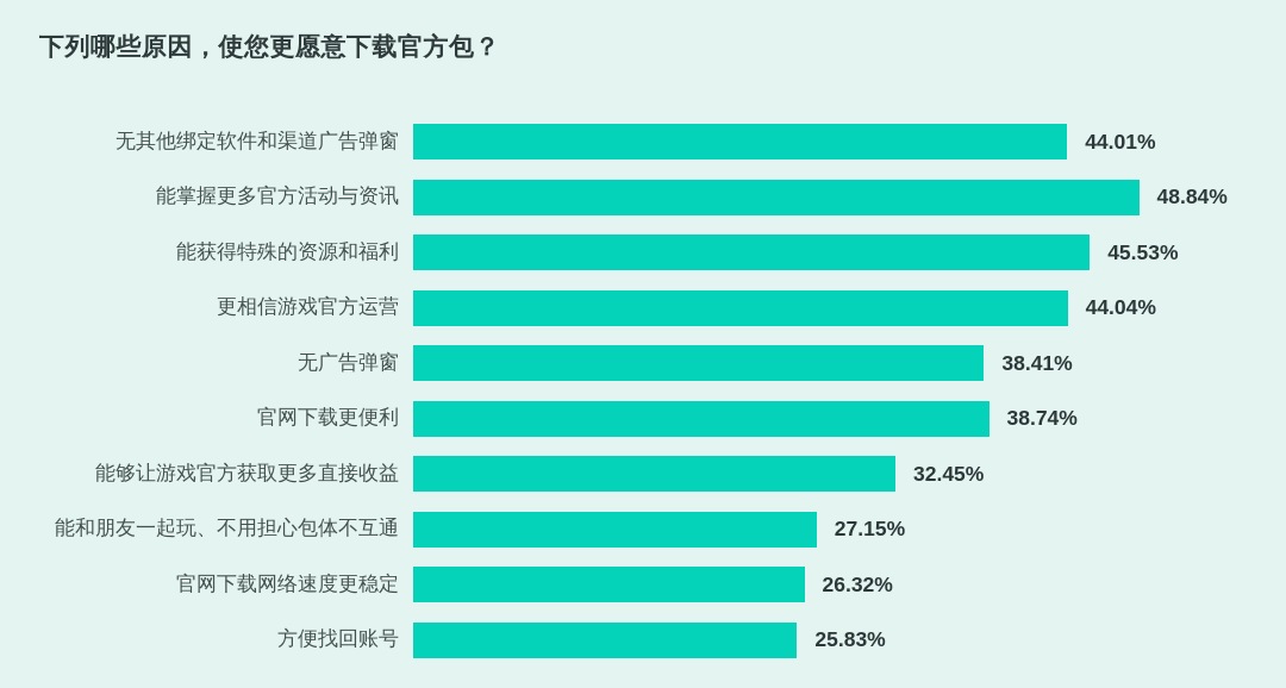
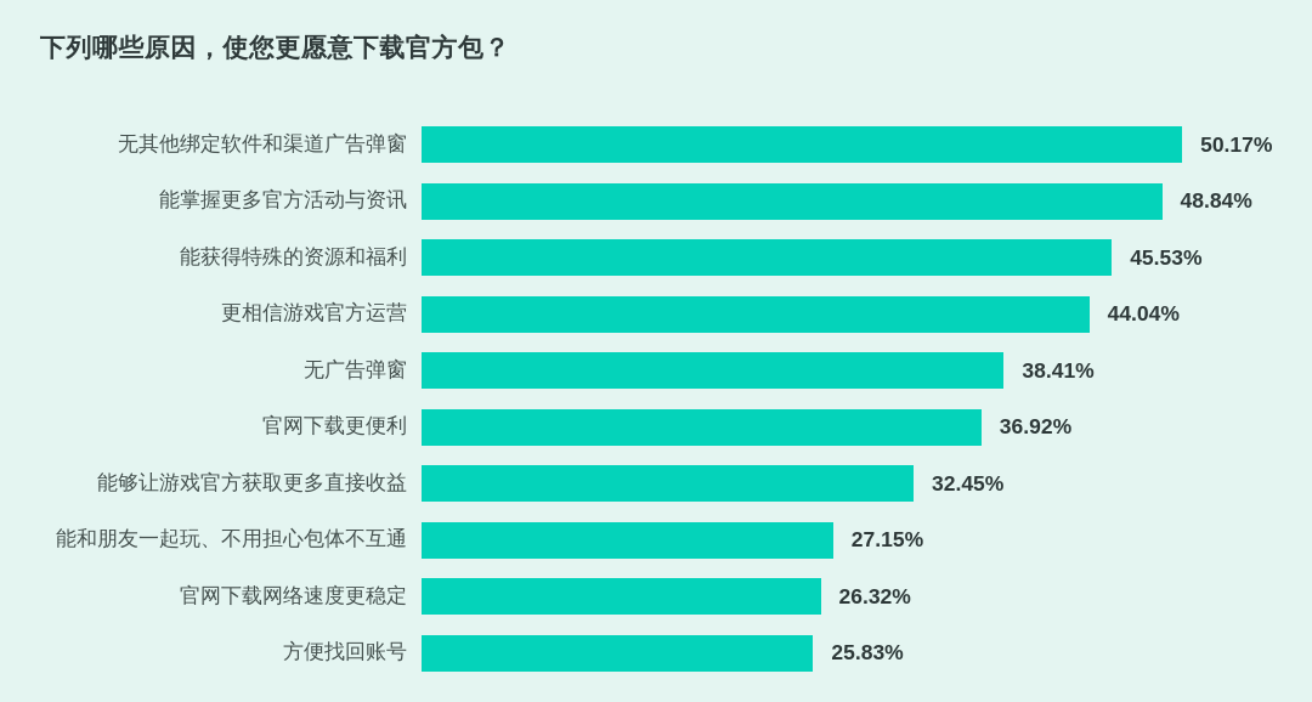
无其他绑定软件和渠道广告弹窗: 44.01% -> 50.17%
官网下载更便利: 38.74% -> 36.92%
